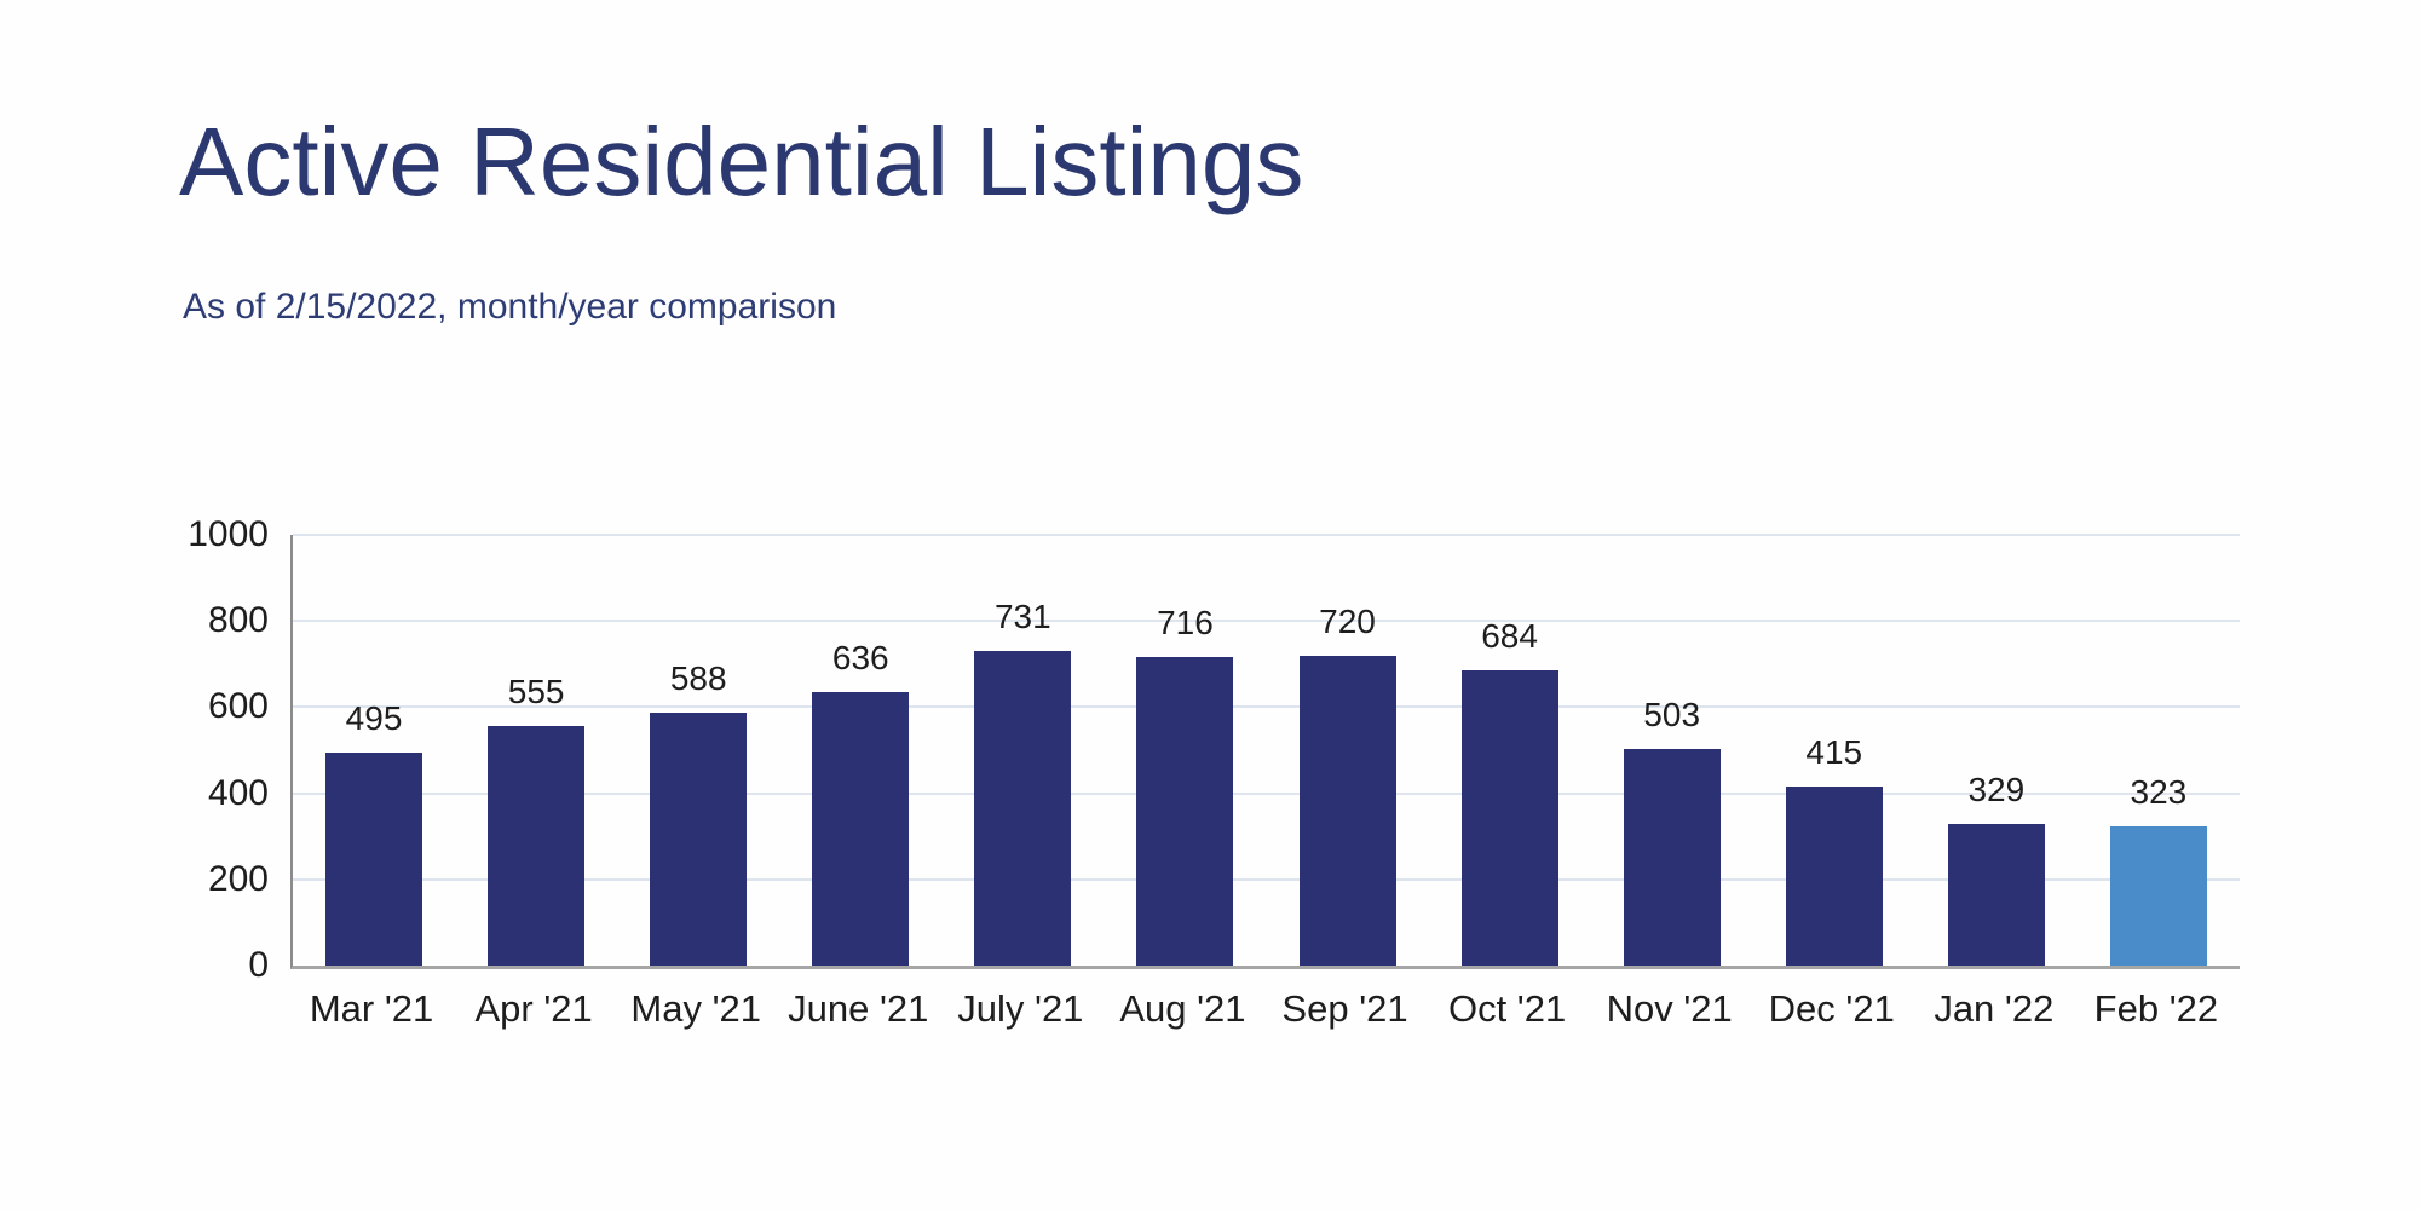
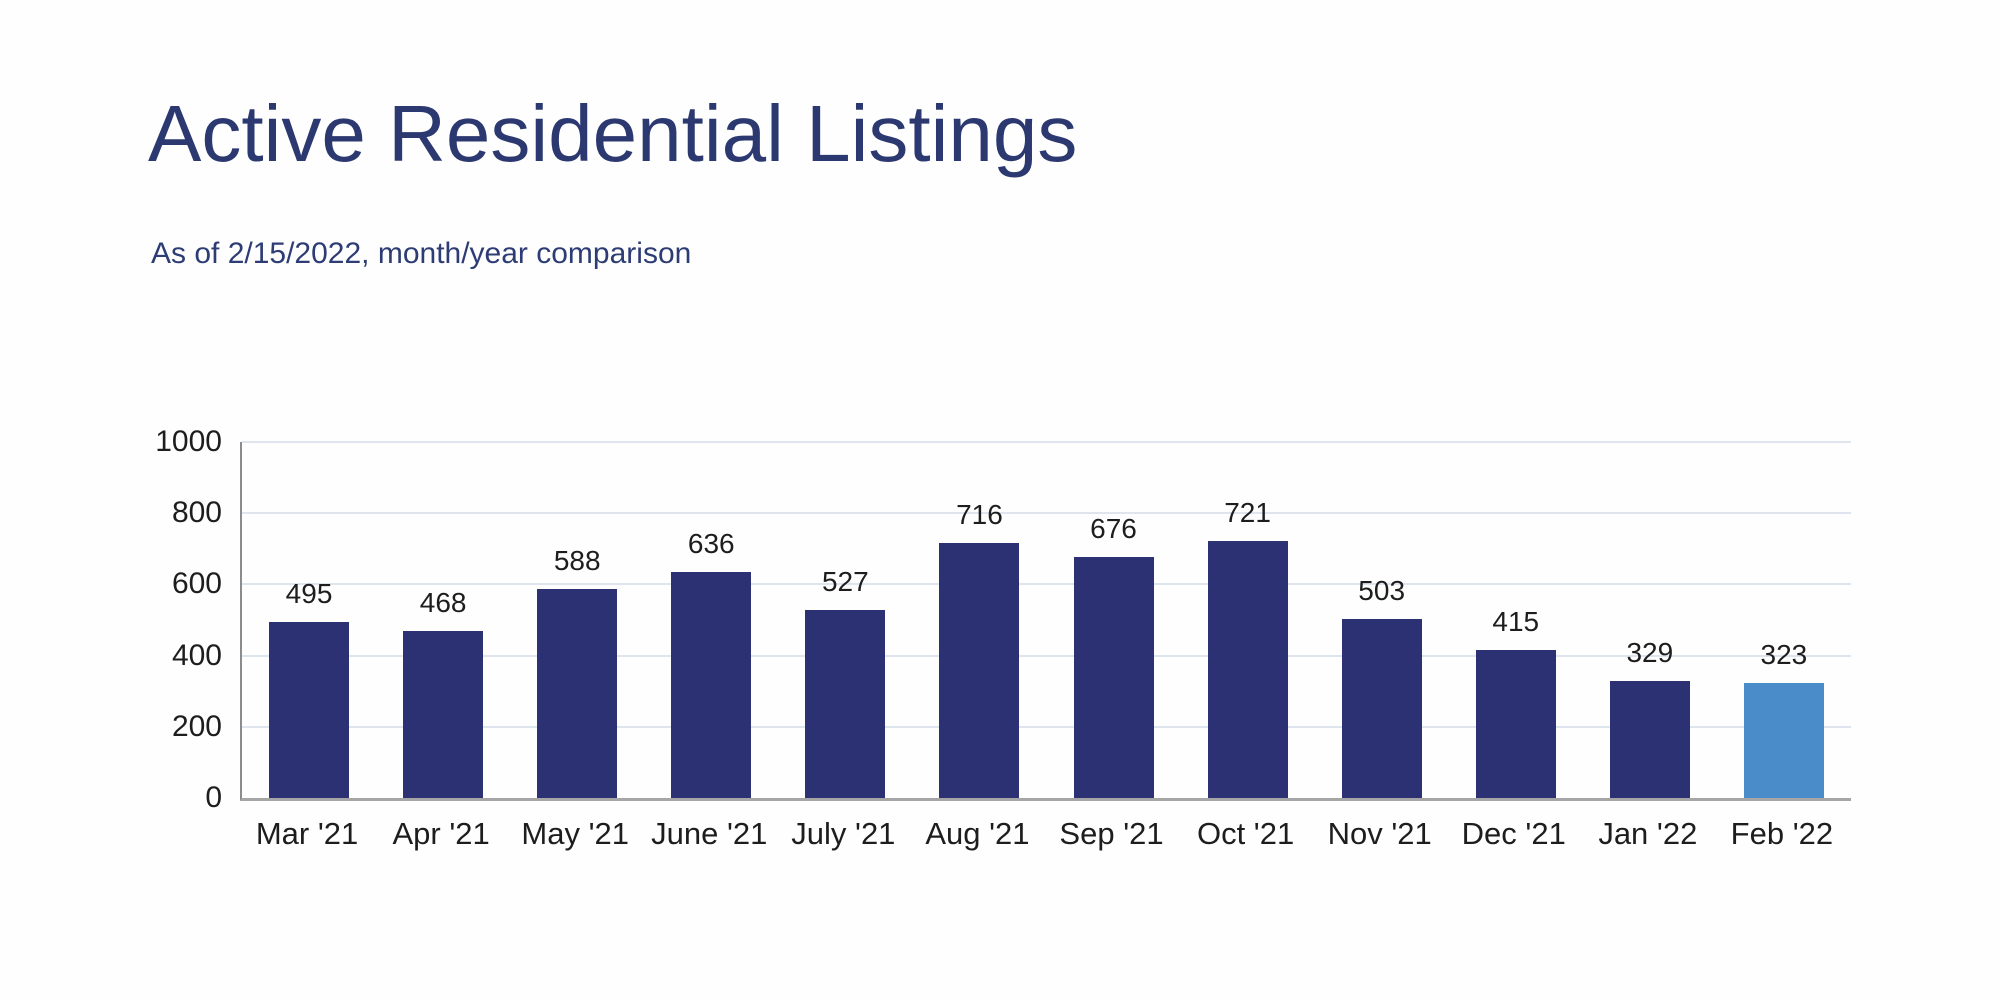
Apr '21: 555 -> 468
July '21: 731 -> 527
Sep '21: 720 -> 676
Oct '21: 684 -> 721
